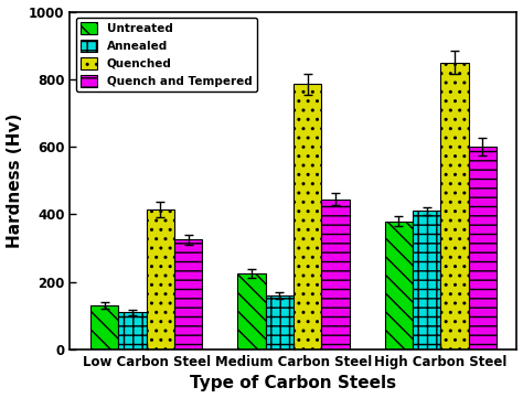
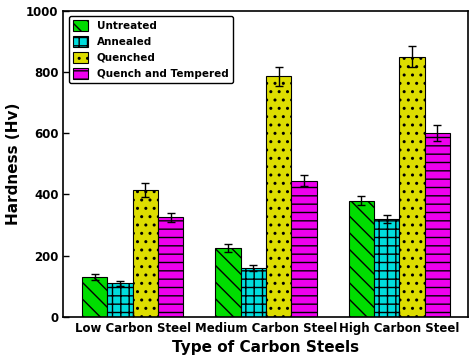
Annealed/High Carbon Steel: 410 -> 320
